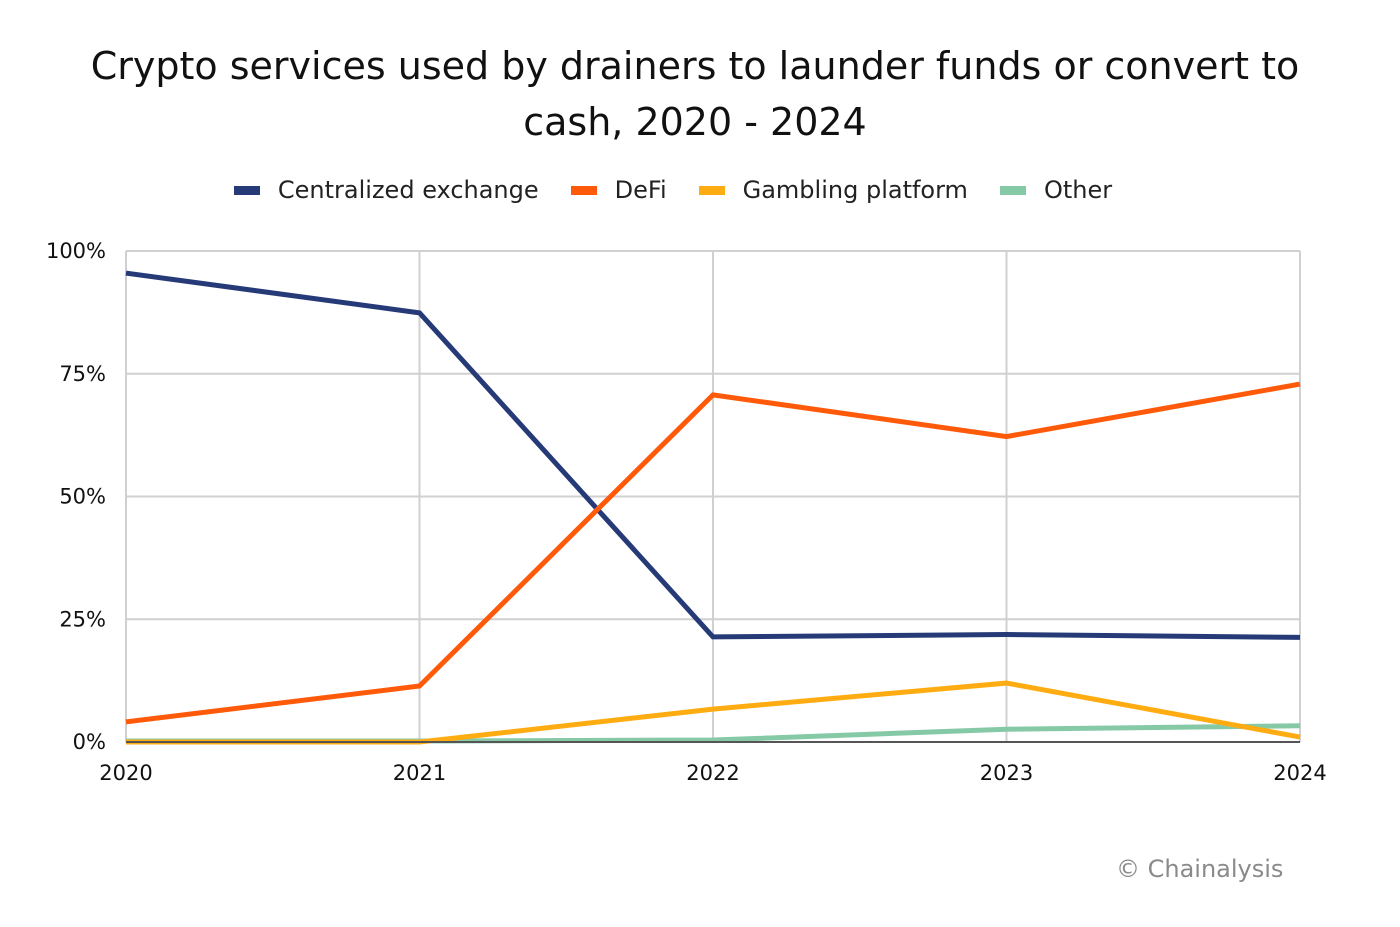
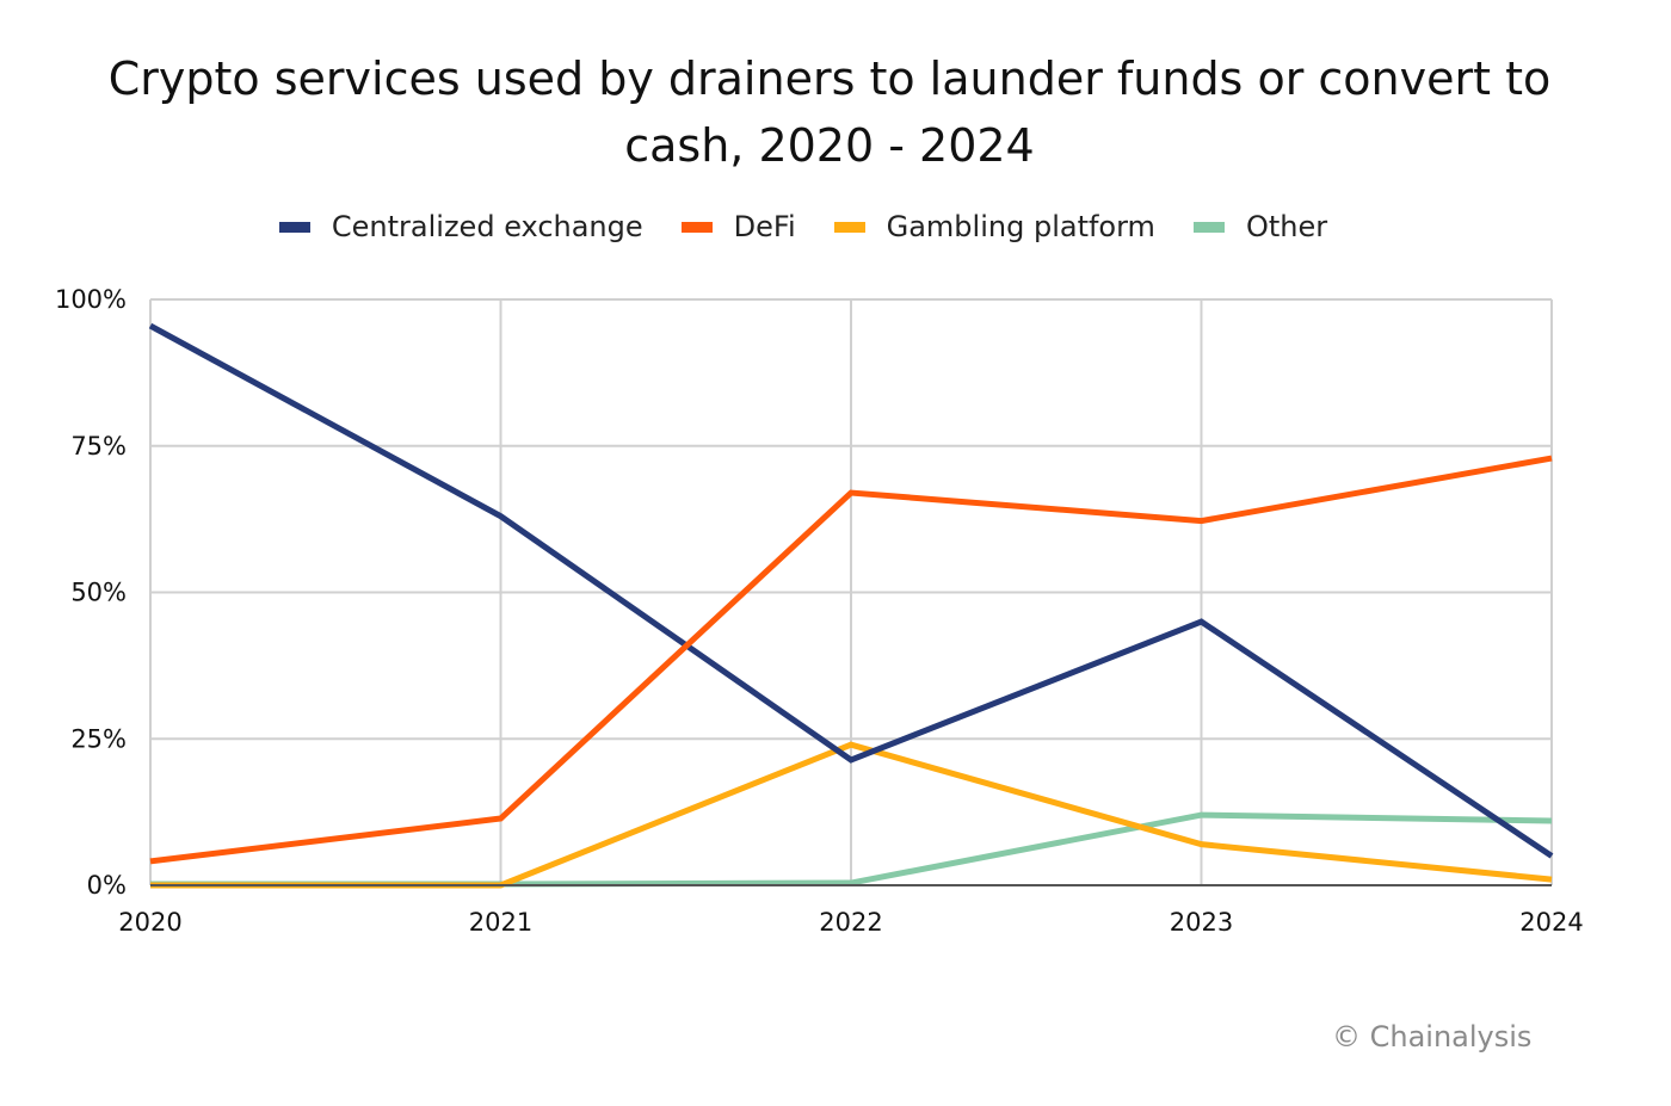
Centralized exchange/2021: 87% -> 63%
DeFi/2022: 71% -> 67%
Gambling platform/2022: 7% -> 24%
Centralized exchange/2023: 22% -> 45%
Gambling platform/2023: 12% -> 7%
Other/2023: 3% -> 12%
Centralized exchange/2024: 21% -> 5%
Other/2024: 3% -> 11%
